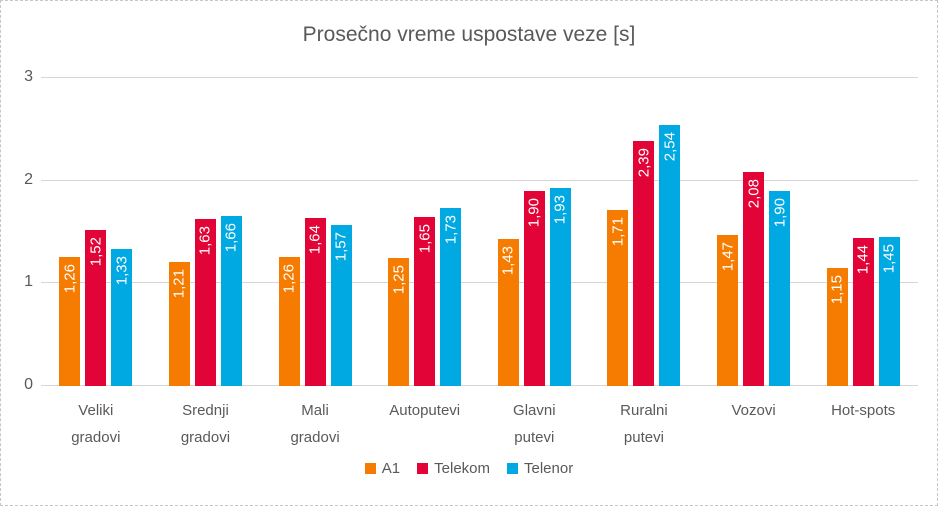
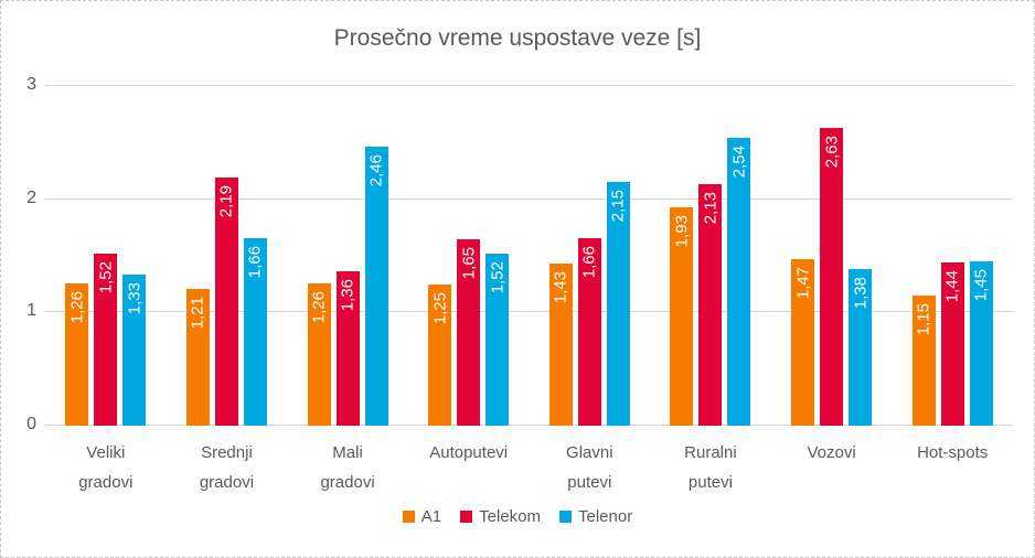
Telekom/Srednji gradovi: 1,63 -> 2,19
Telekom/Mali gradovi: 1,64 -> 1,36
Telenor/Mali gradovi: 1,57 -> 2,46
Telenor/Autoputevi: 1,73 -> 1,52
Telekom/Glavni putevi: 1,90 -> 1,66
Telenor/Glavni putevi: 1,93 -> 2,15
A1/Ruralni putevi: 1,71 -> 1,93
Telekom/Ruralni putevi: 2,39 -> 2,13
Telekom/Vozovi: 2,08 -> 2,63
Telenor/Vozovi: 1,90 -> 1,38
